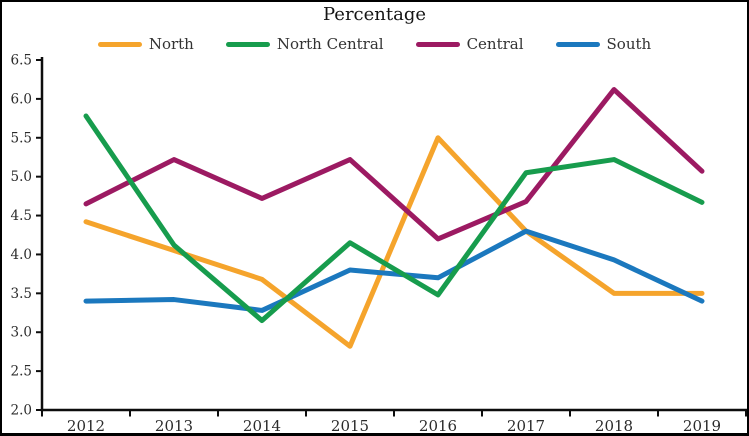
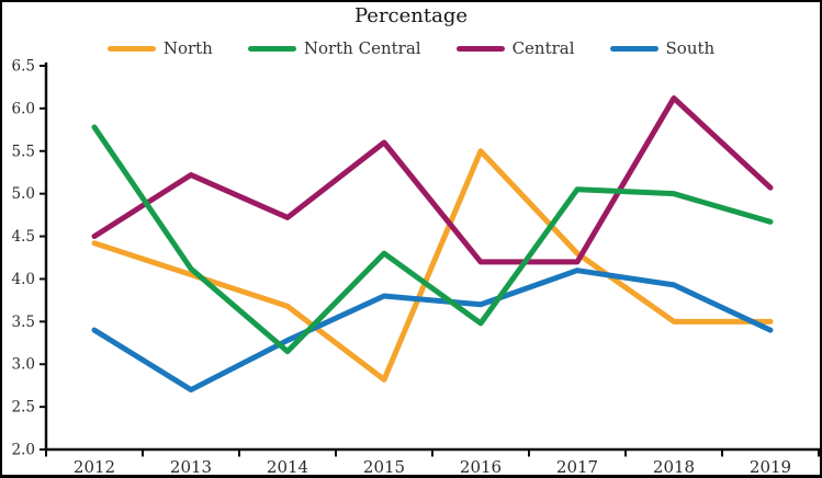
Central/2012: 4.7 -> 4.5
South/2013: 3.4 -> 2.7
North Central/2015: 4.2 -> 4.3
Central/2015: 5.2 -> 5.6
Central/2017: 4.7 -> 4.2
South/2017: 4.3 -> 4.1
North Central/2018: 5.2 -> 5.0
